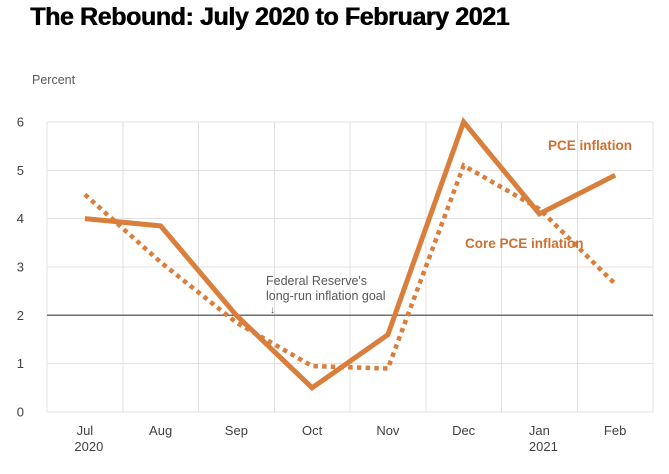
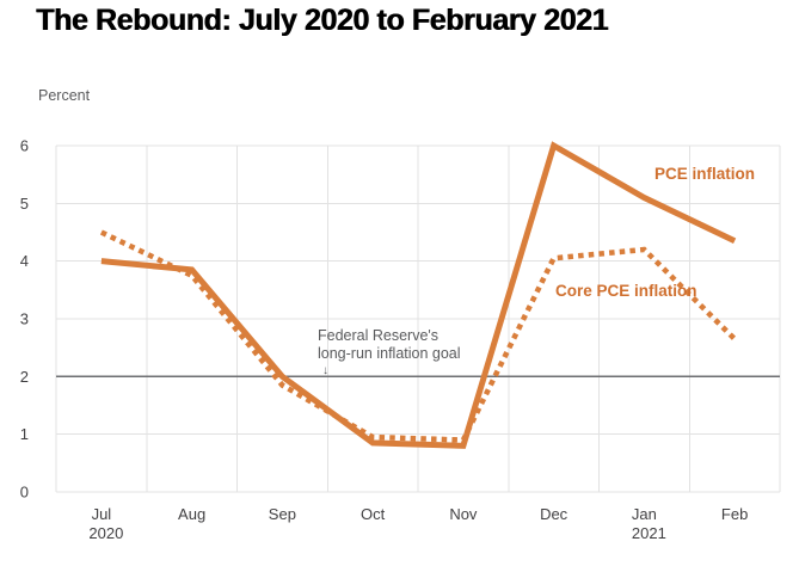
Core PCE inflation/Aug: 3.1 -> 3.8
PCE inflation/Oct: 0.5 -> 0.8
PCE inflation/Nov: 1.6 -> 0.8
Core PCE inflation/Dec: 5.1 -> 4.0
PCE inflation/Jan: 4.1 -> 5.1
PCE inflation/Feb: 4.9 -> 4.3
